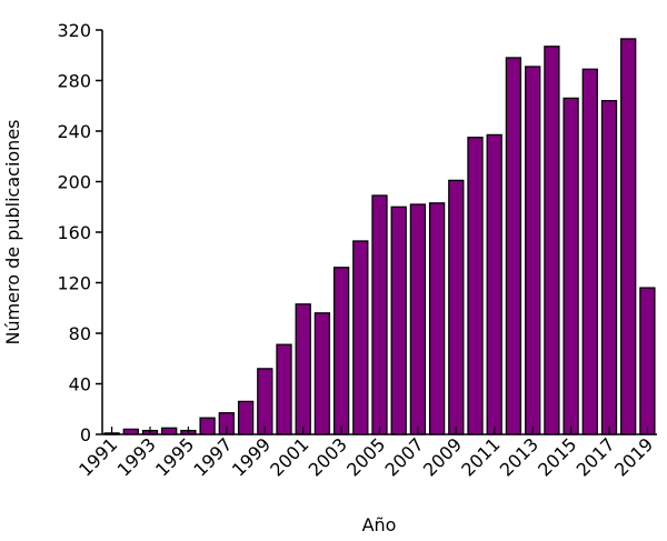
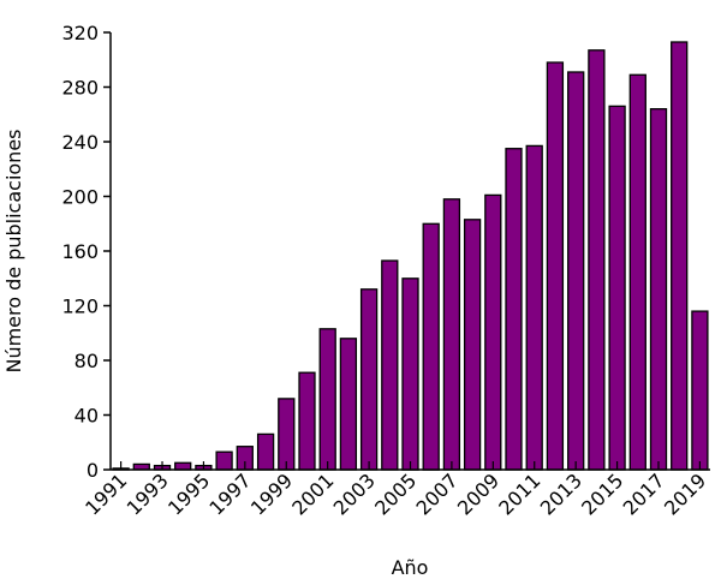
2005: 189 -> 140
2007: 182 -> 198
